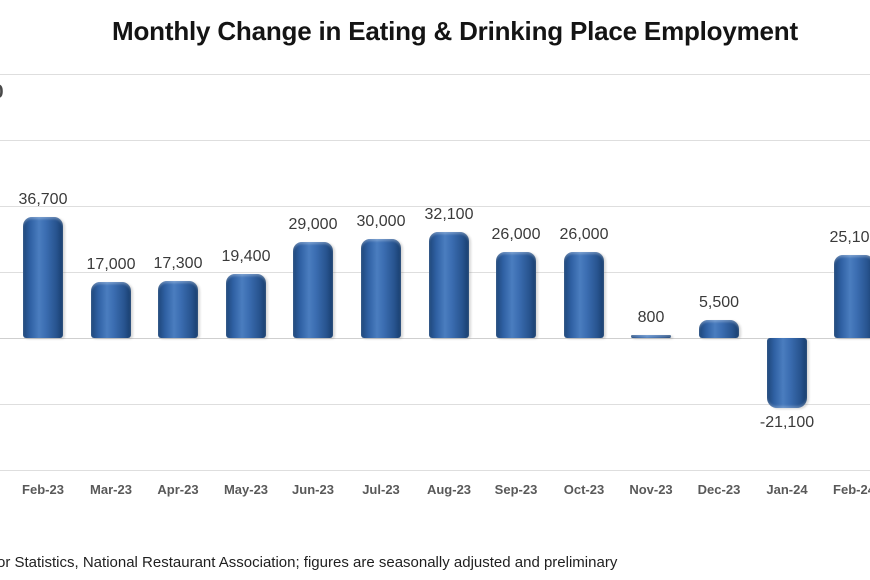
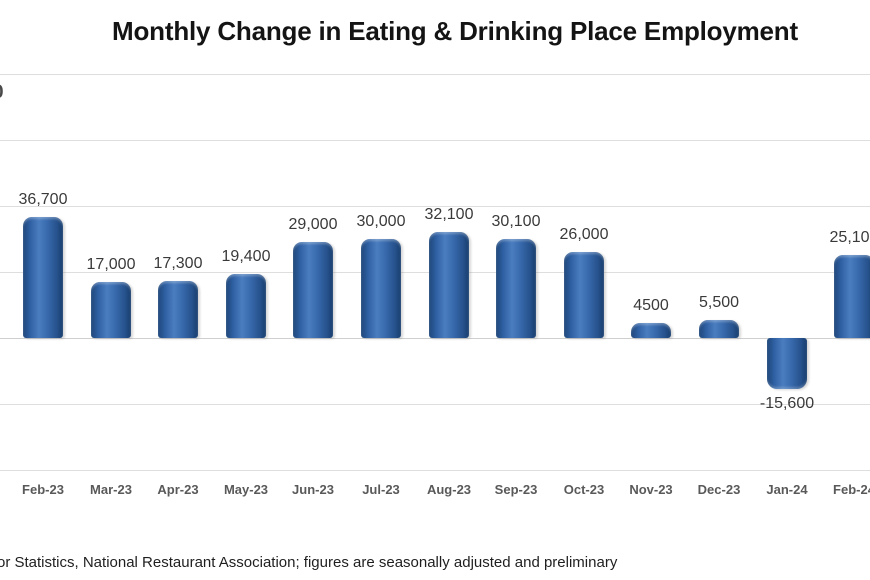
Sep-23: 26,000 -> 30,100
Nov-23: 800 -> 4500
Jan-24: -21,100 -> -15,600
